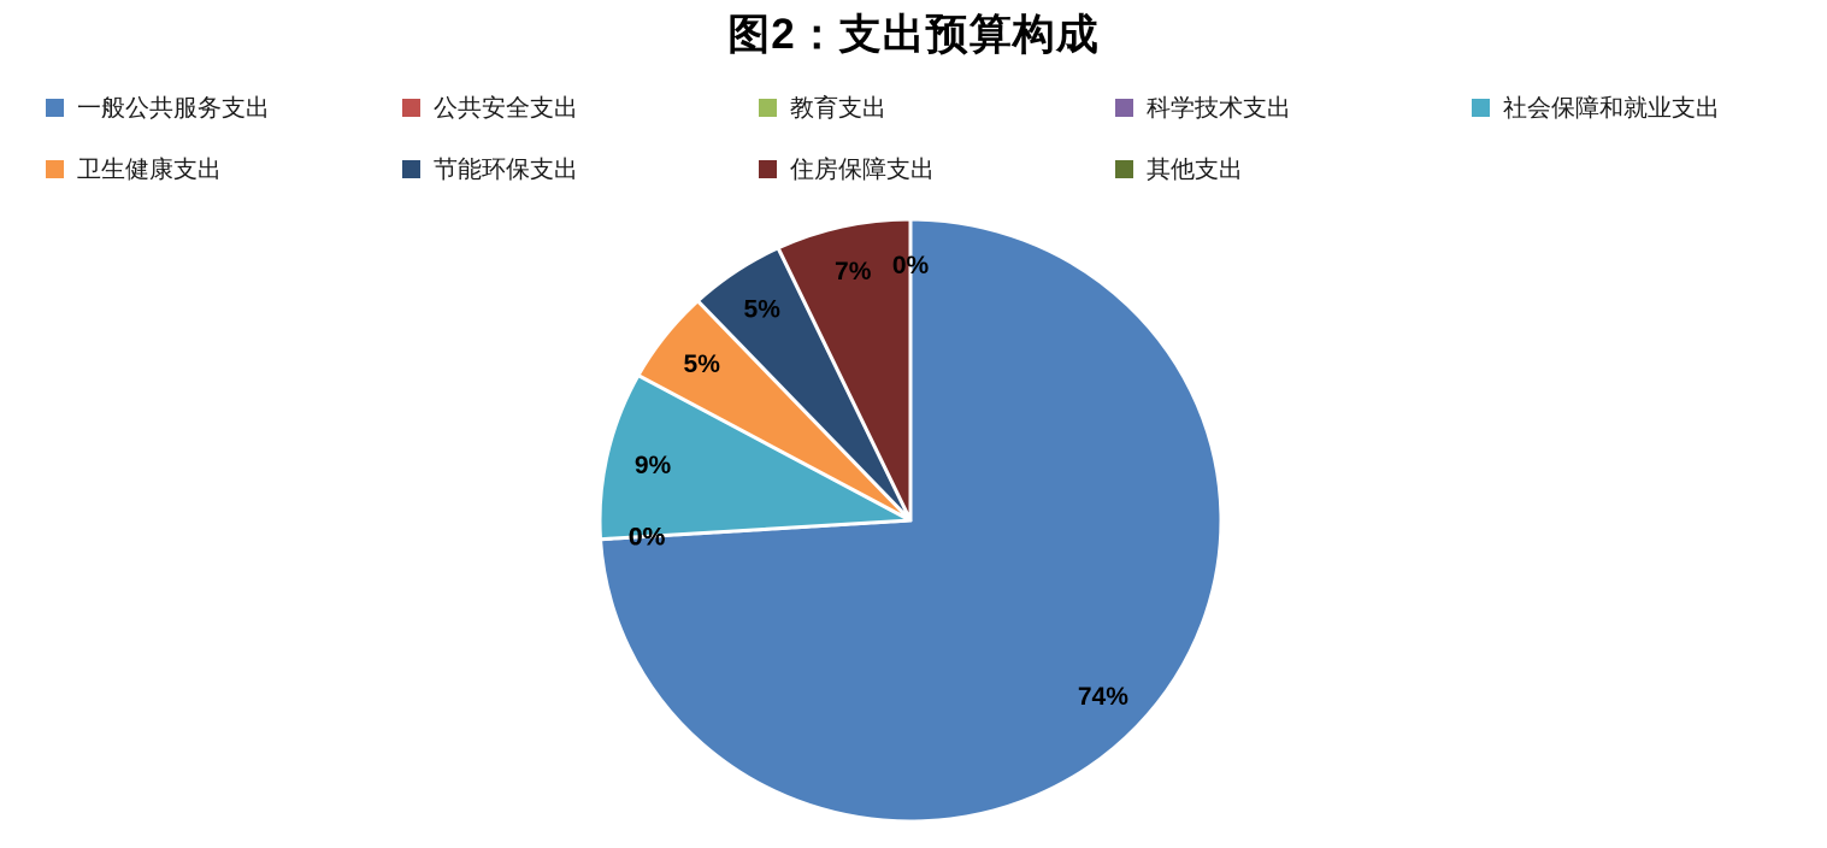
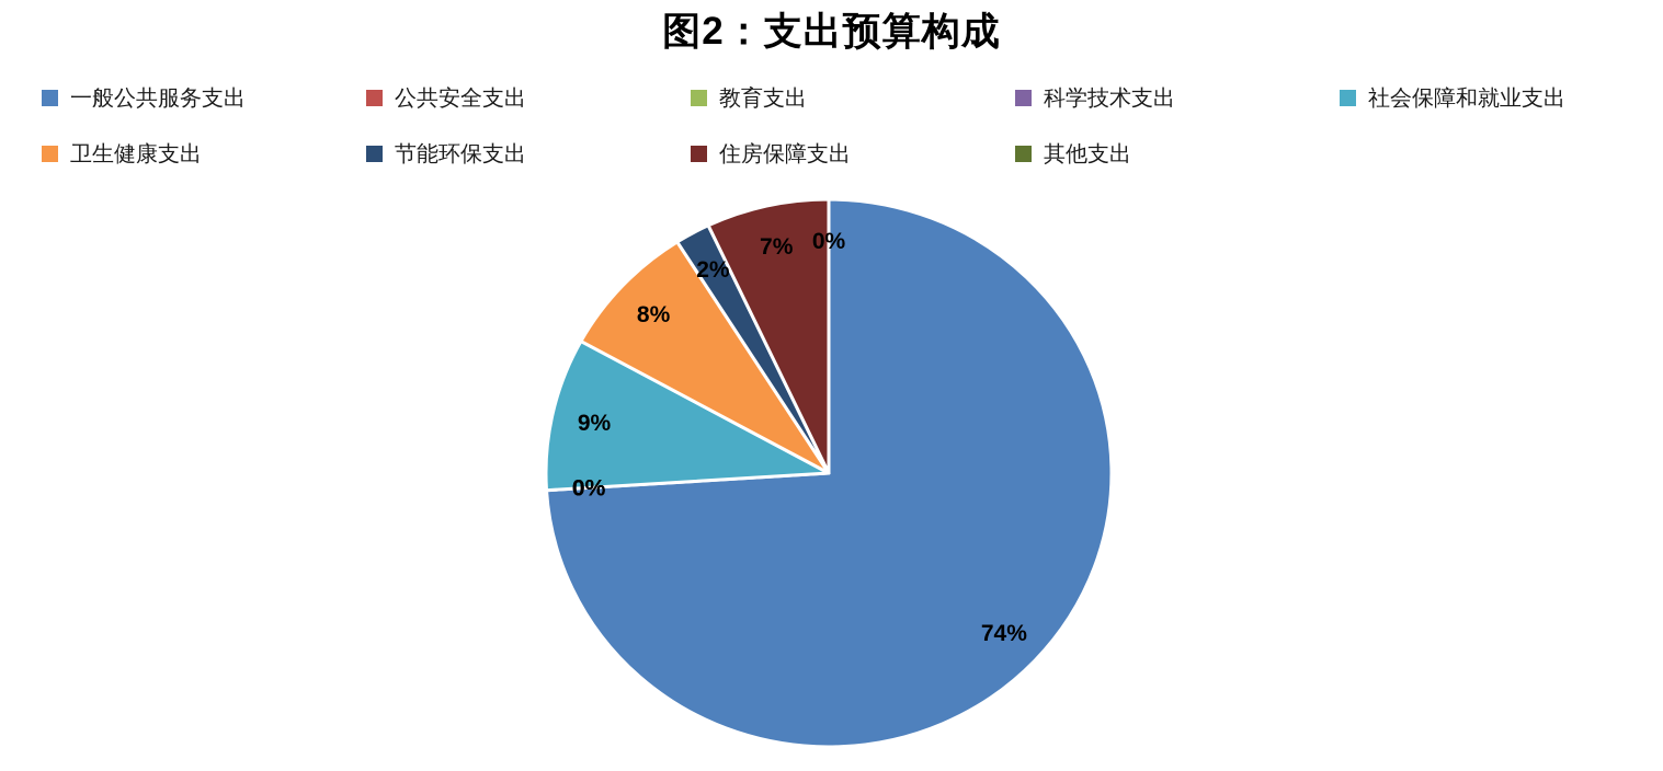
卫生健康支出: 5% -> 8%
节能环保支出: 5% -> 2%
